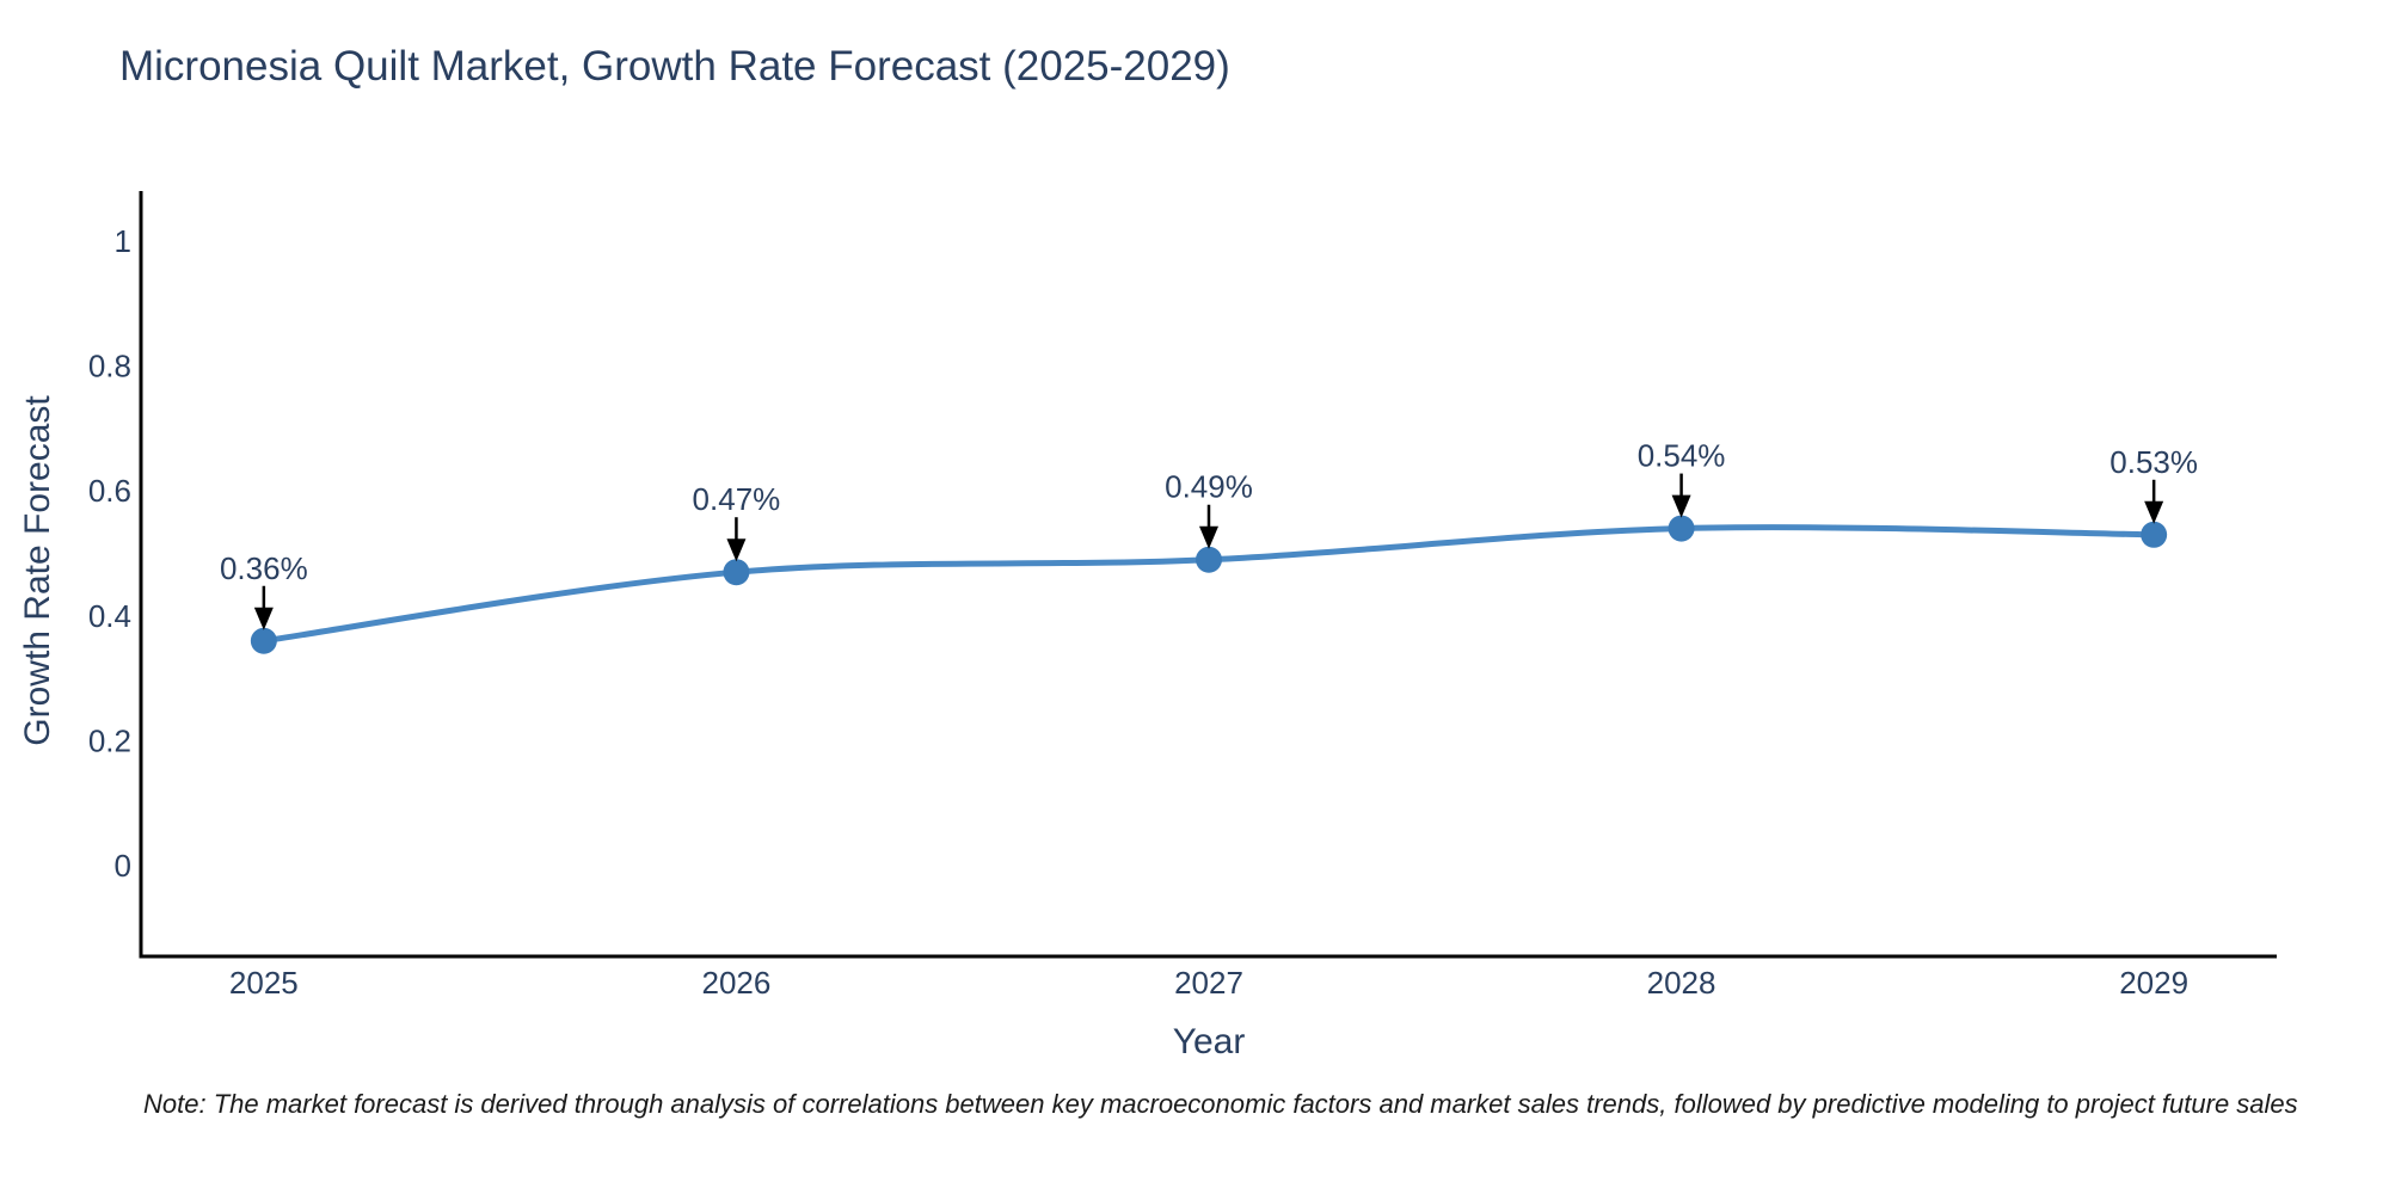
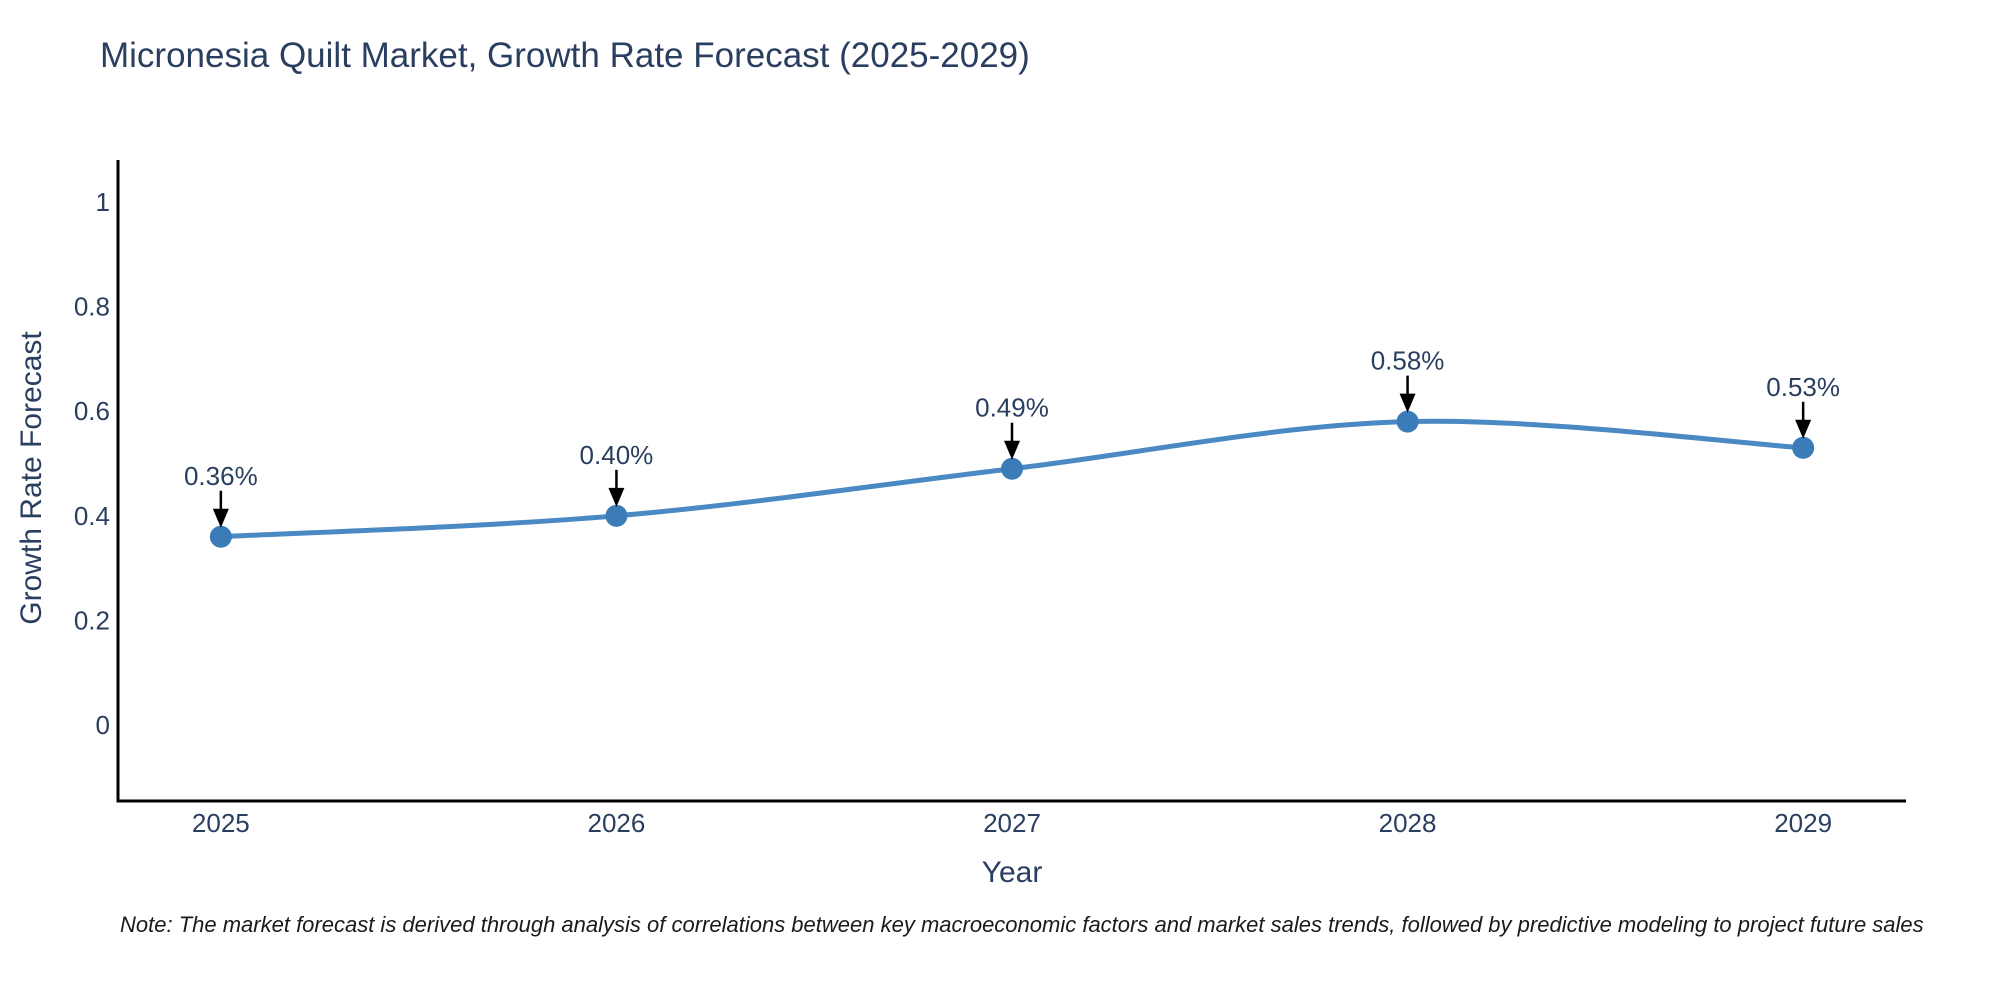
2026: 0.47% -> 0.40%
2028: 0.54% -> 0.58%
